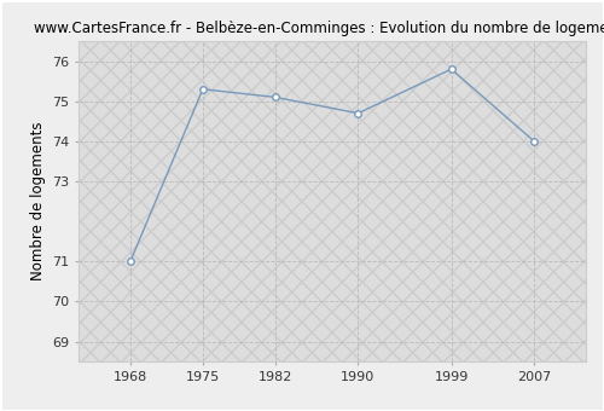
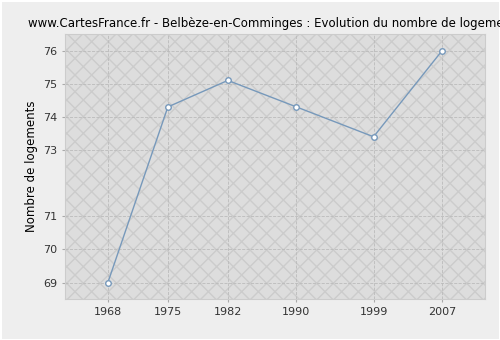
1968: 71.0 -> 69.0
1975: 75.3 -> 74.3
1990: 74.7 -> 74.3
1999: 75.8 -> 73.4
2007: 74.0 -> 76.0
